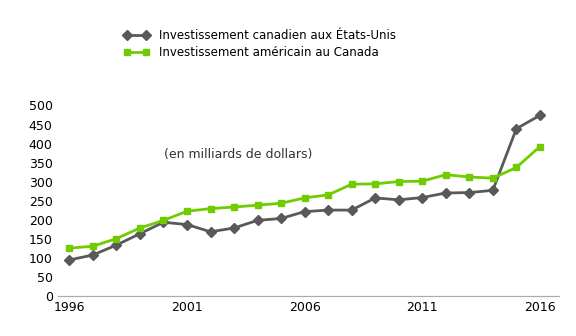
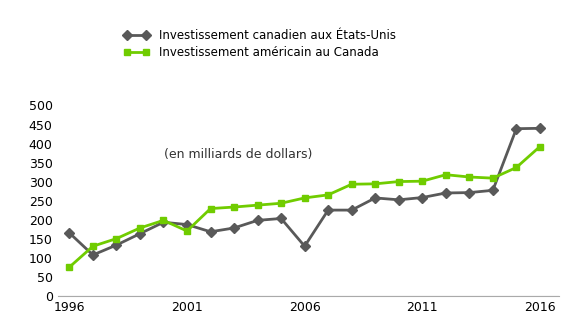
Investissement canadien aux États-Unis/1996: 94 -> 165
Investissement américain au Canada/1996: 125 -> 75
Investissement américain au Canada/2001: 222 -> 170
Investissement canadien aux États-Unis/2006: 221 -> 130
Investissement canadien aux États-Unis/2016: 474 -> 440
